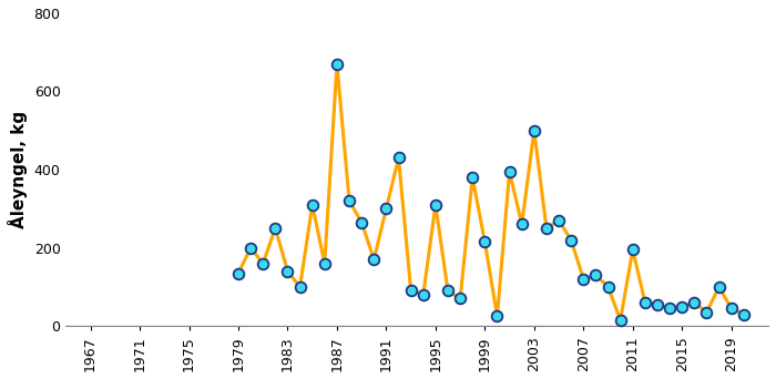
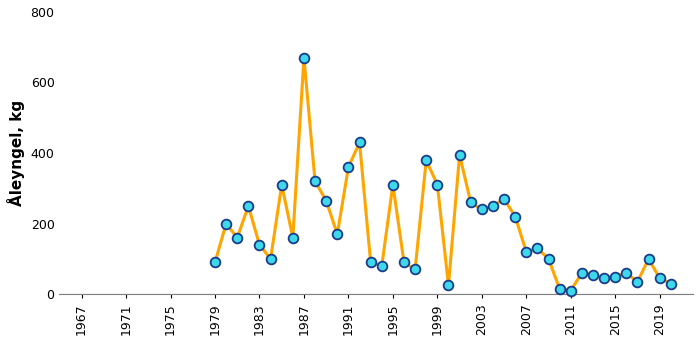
1979: 135 -> 90
1991: 300 -> 360
1999: 215 -> 310
2003: 500 -> 240
2011: 195 -> 10
